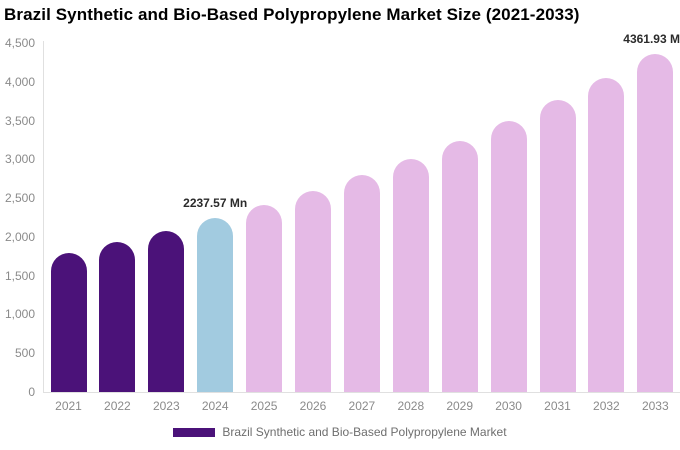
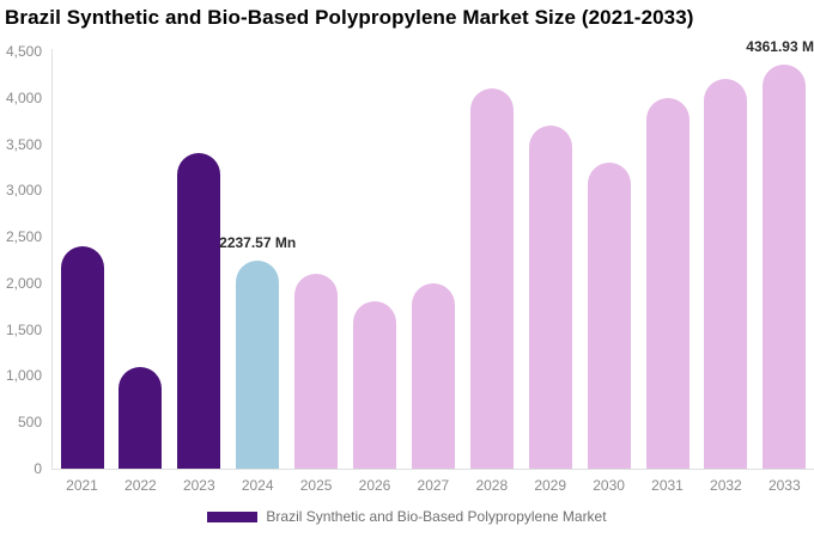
2021: 1800 -> 2400
2022: 1900 -> 1100
2023: 2100 -> 3400
2025: 2400 -> 2100
2026: 2600 -> 1800
2027: 2800 -> 2000
2028: 3000 -> 4100
2029: 3200 -> 3700
2030: 3500 -> 3300
2031: 3800 -> 4000
2032: 4000 -> 4200
